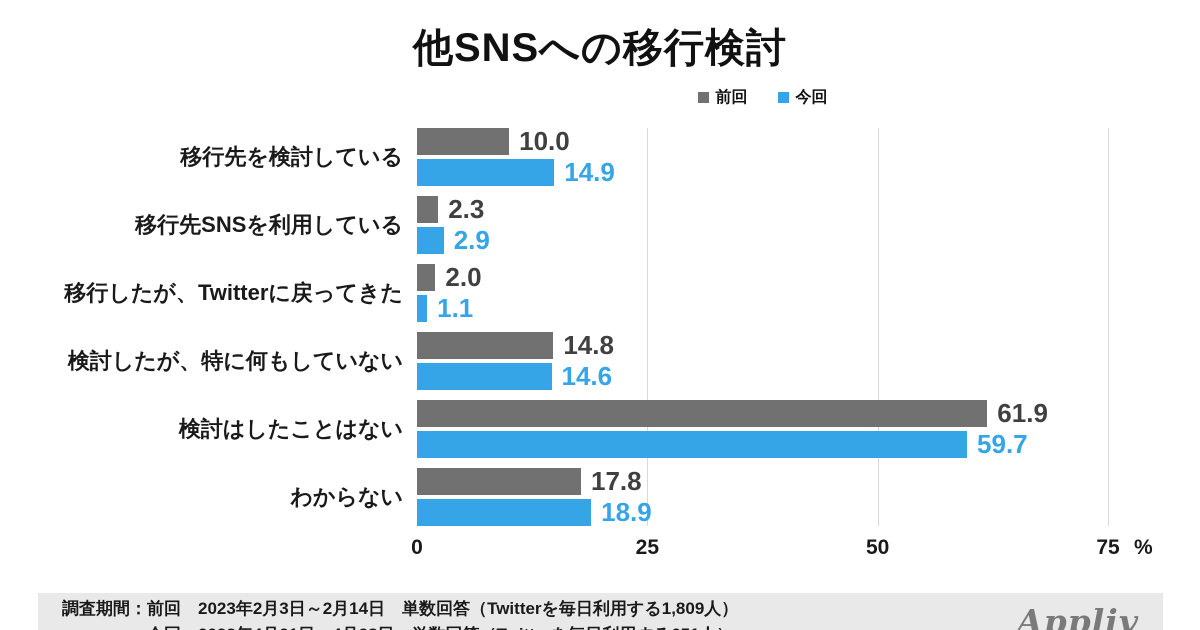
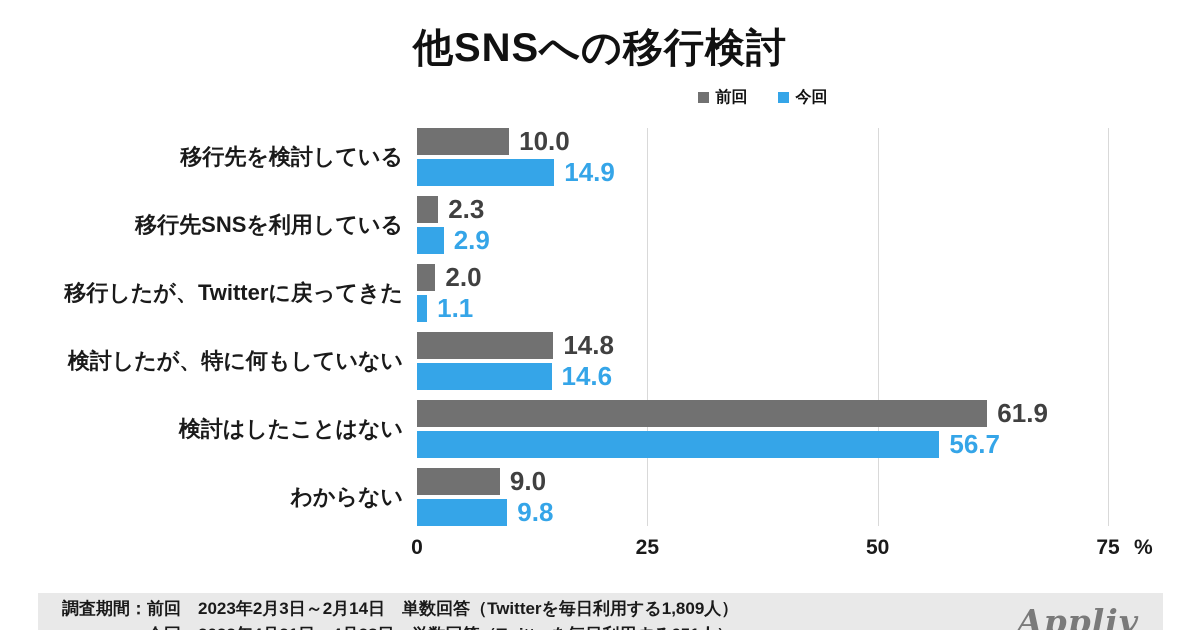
今回/検討はしたことはない: 59.7 -> 56.7
前回/わからない: 17.8 -> 9.0
今回/わからない: 18.9 -> 9.8
